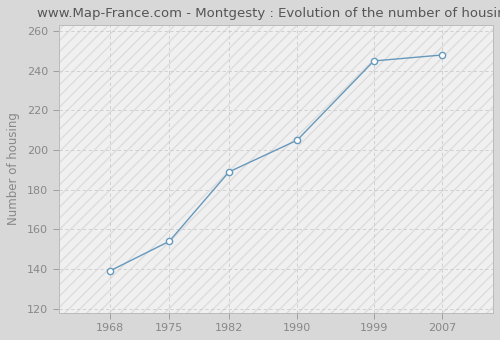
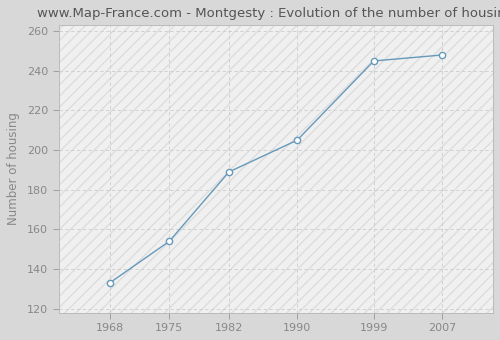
1968: 139 -> 133
